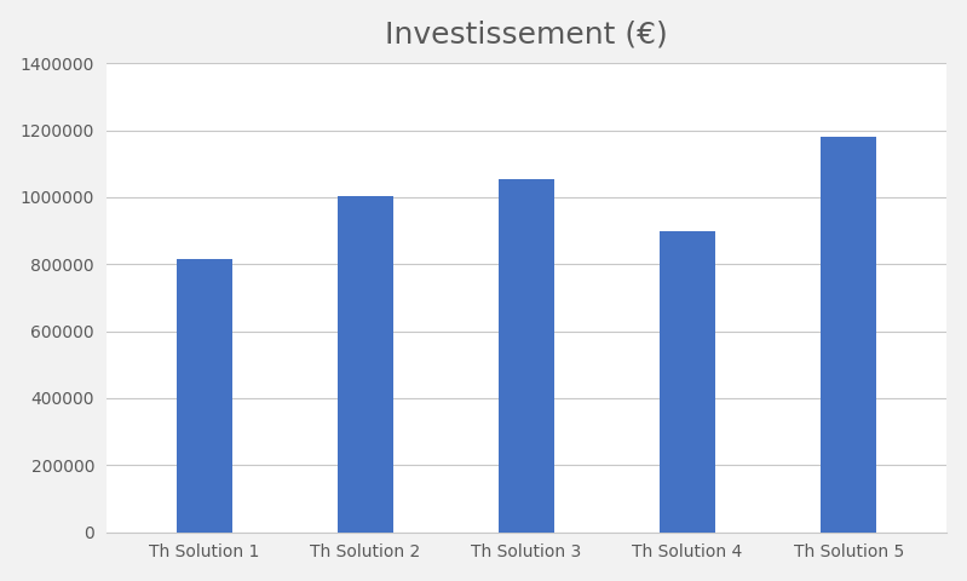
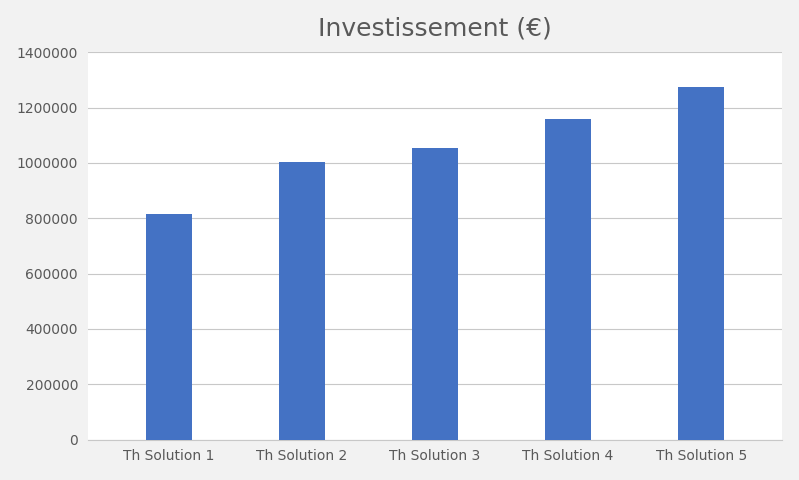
Th Solution 4: 900000 -> 1160000
Th Solution 5: 1180000 -> 1275000
